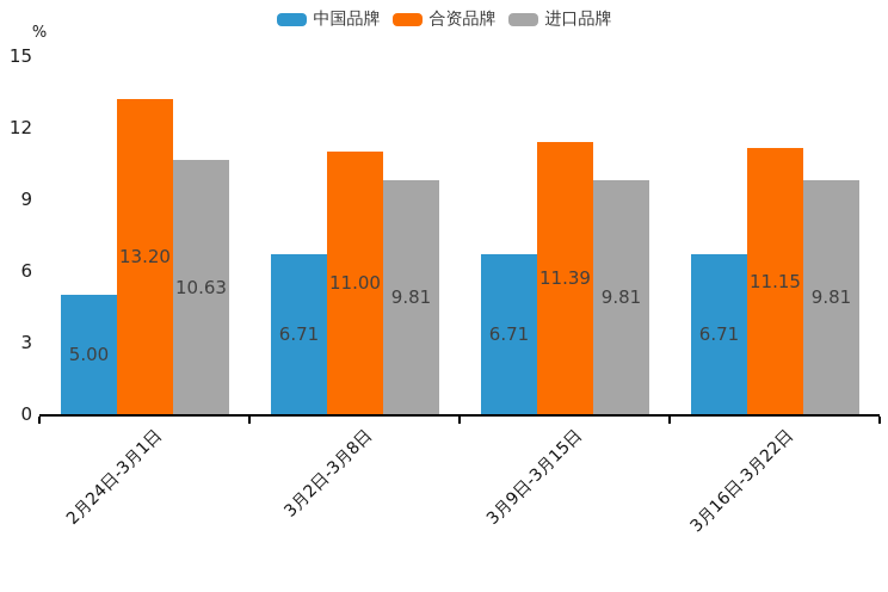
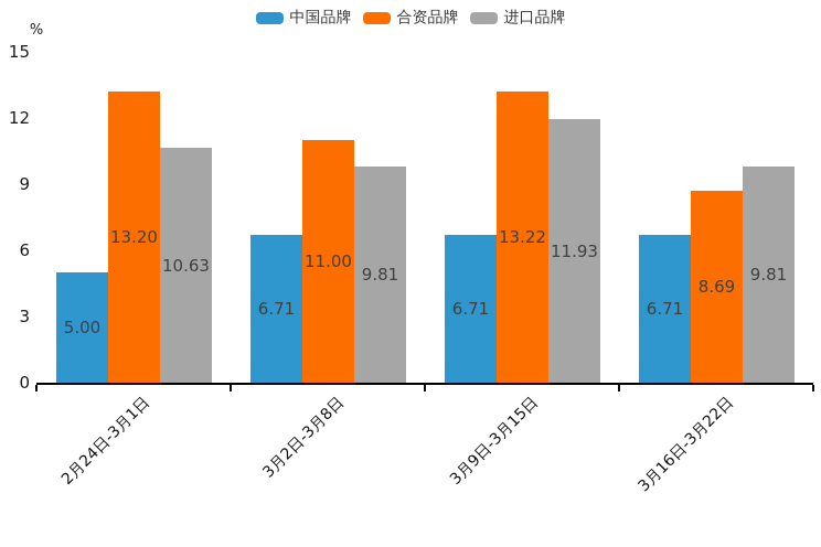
合资品牌/3月9日-3月15日: 11.39 -> 13.22
进口品牌/3月9日-3月15日: 9.81 -> 11.93
合资品牌/3月16日-3月22日: 11.15 -> 8.69
